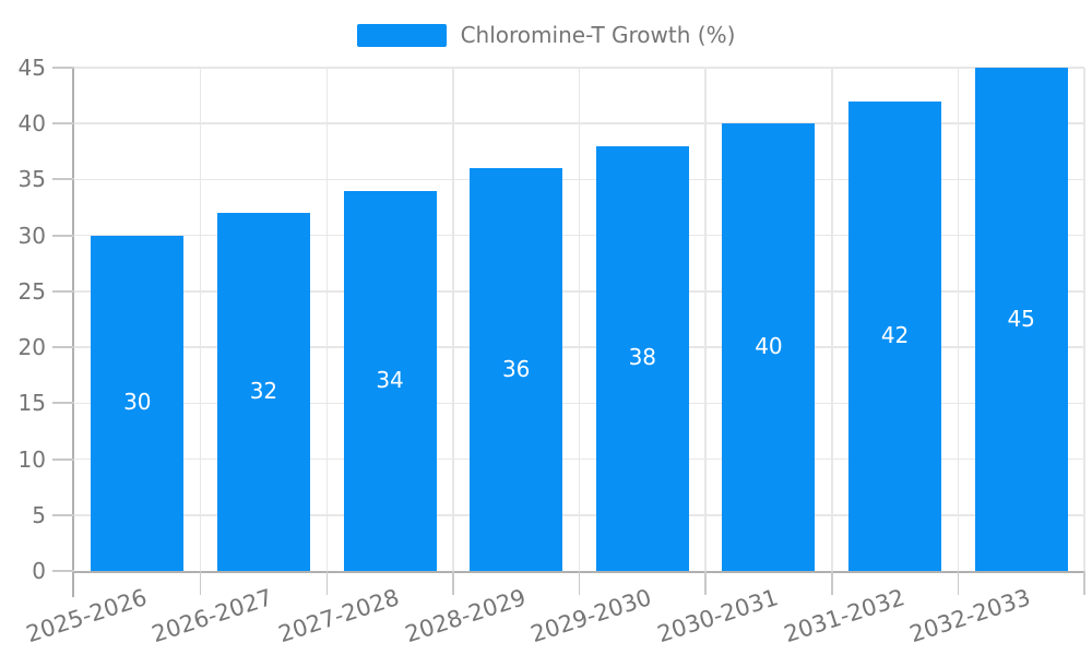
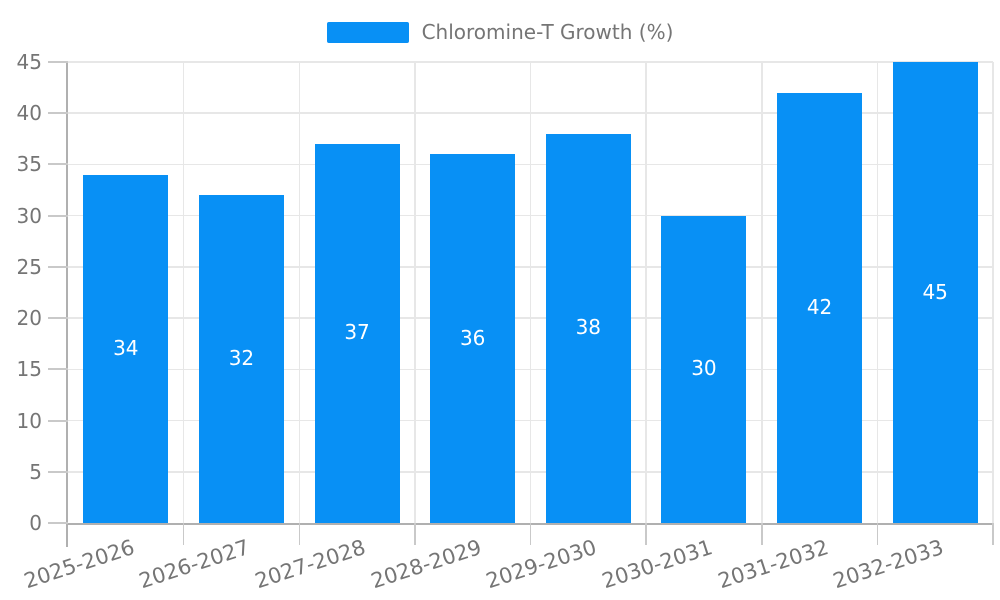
2025-2026: 30 -> 34
2027-2028: 34 -> 37
2030-2031: 40 -> 30
